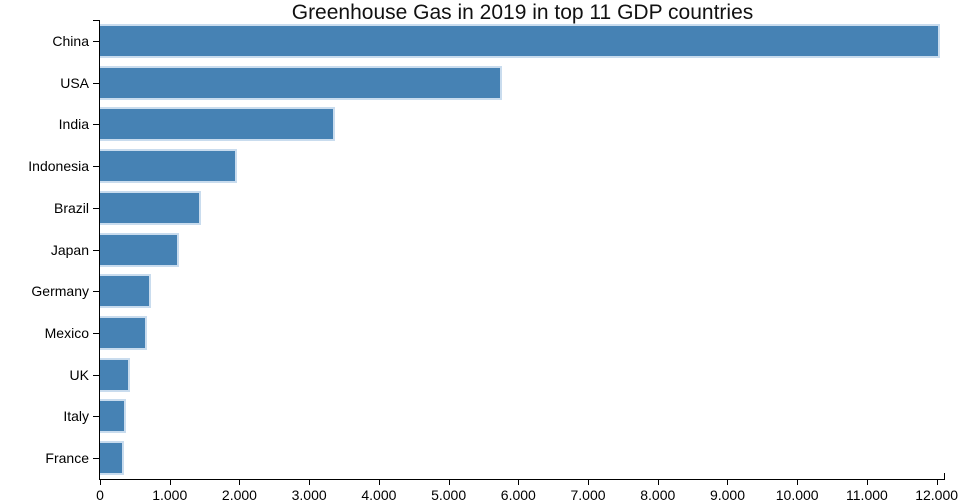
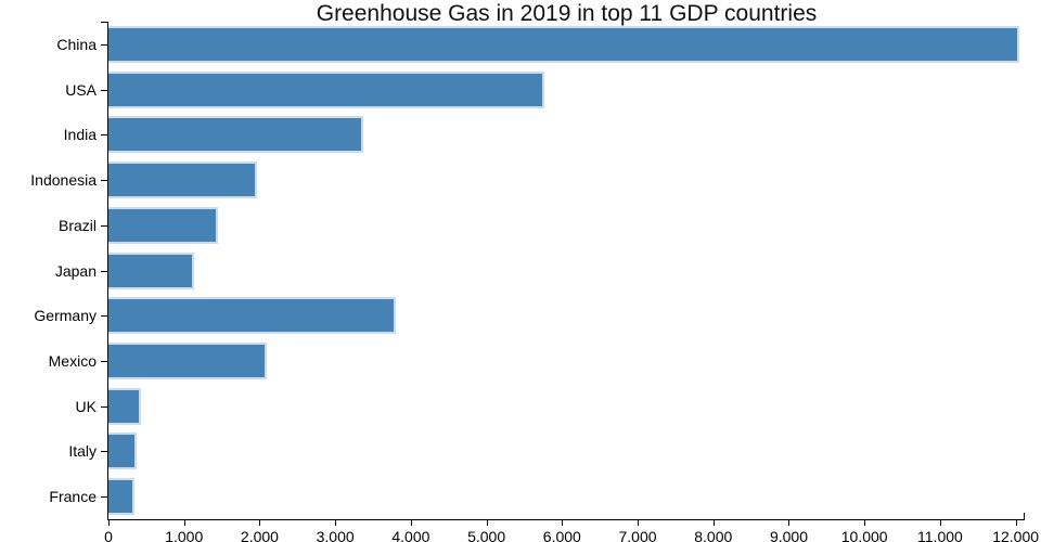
Germany: 700 -> 3800
Mexico: 700 -> 2100
